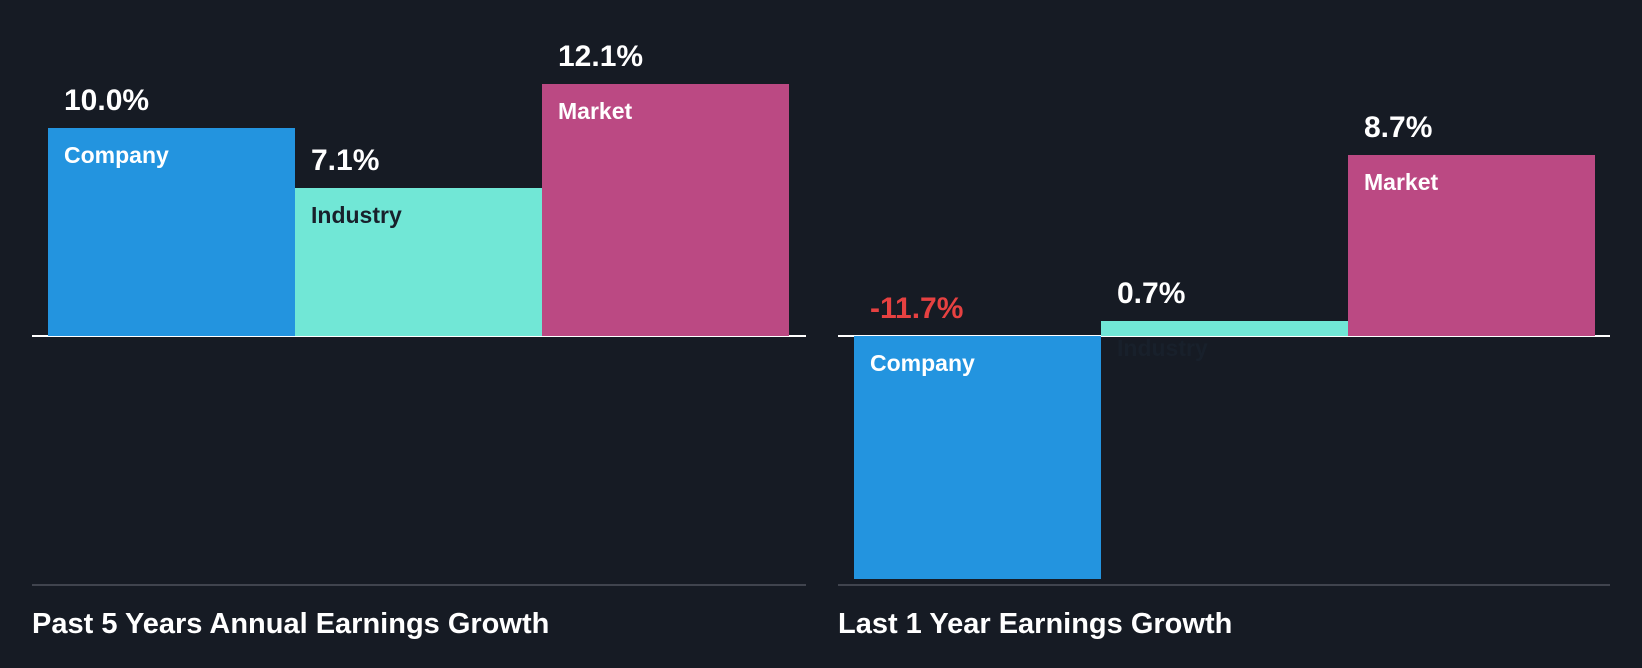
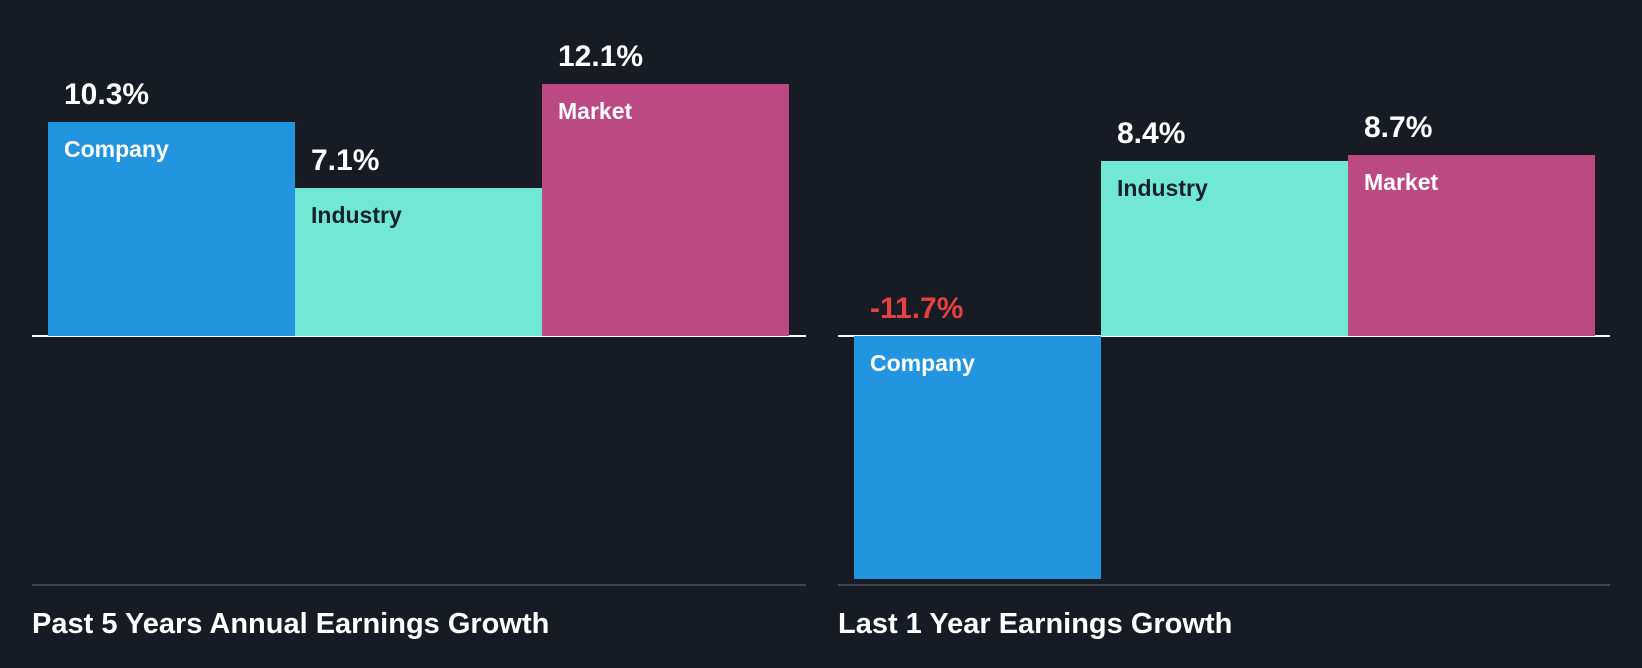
Past 5 Years Annual Earnings Growth/Company: 10.0% -> 10.3%
Last 1 Year Earnings Growth/Industry: 0.7% -> 8.4%
